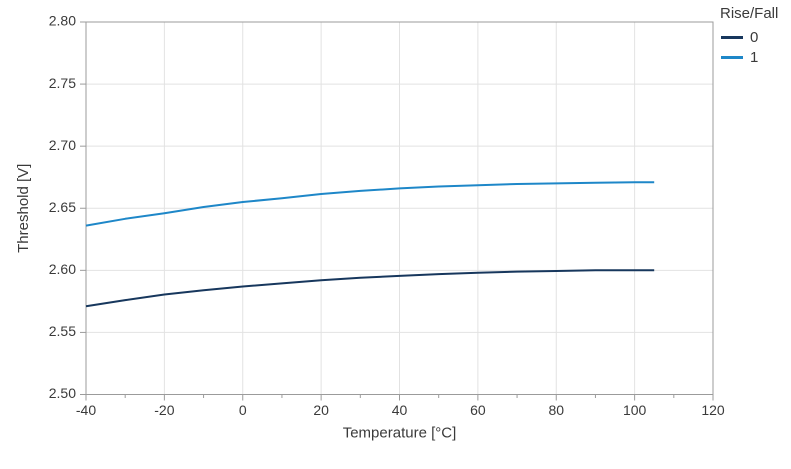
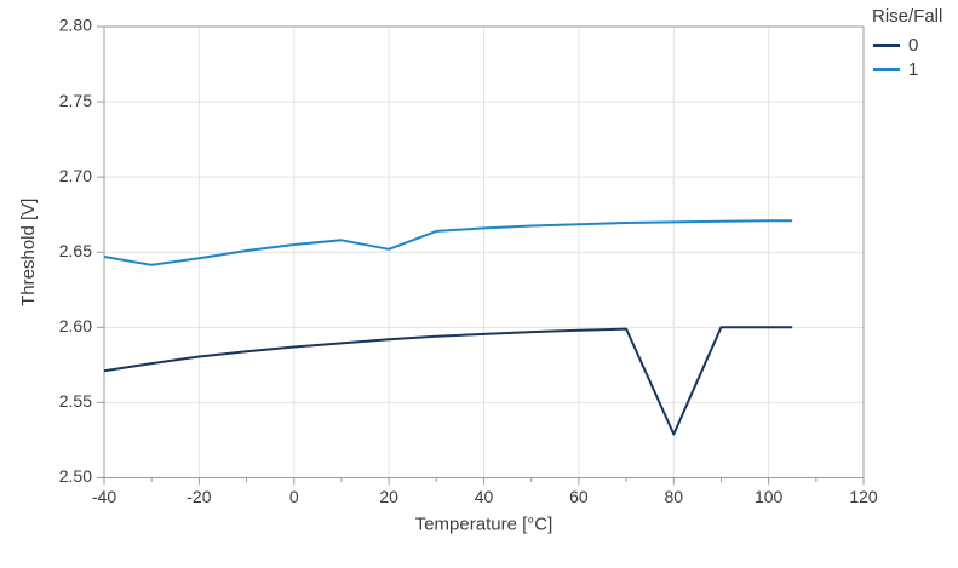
1/-40: 2.636 -> 2.647
1/20: 2.662 -> 2.652
0/80: 2.599 -> 2.529
